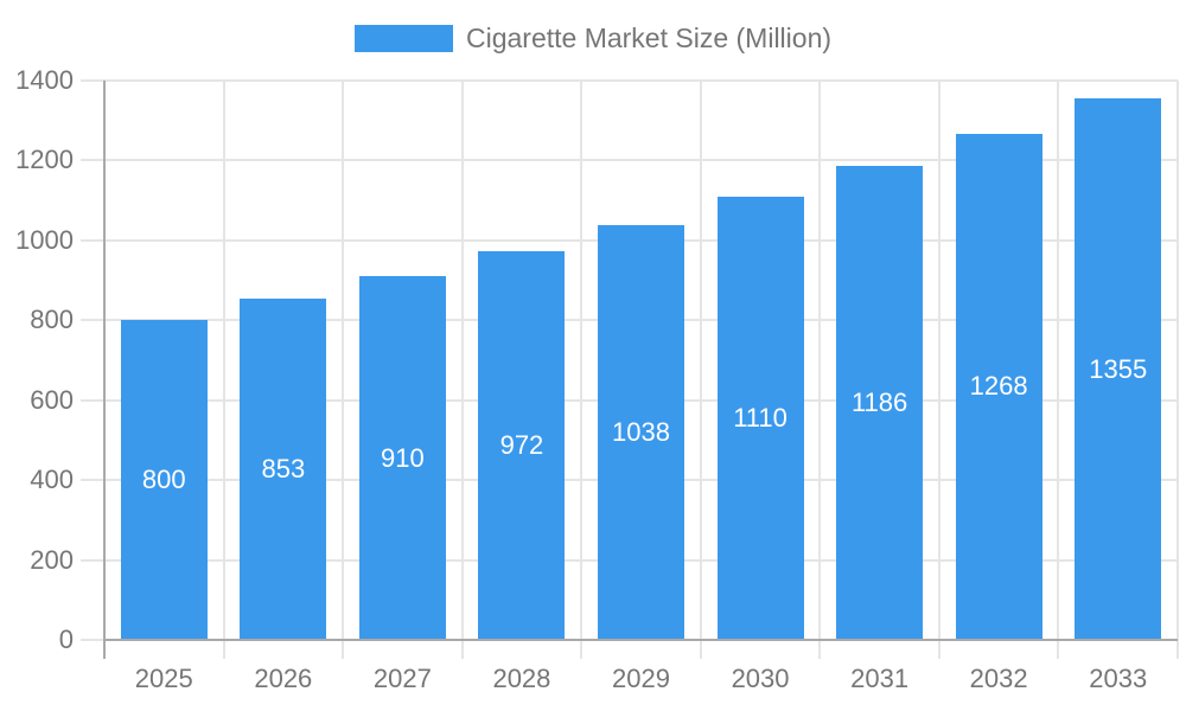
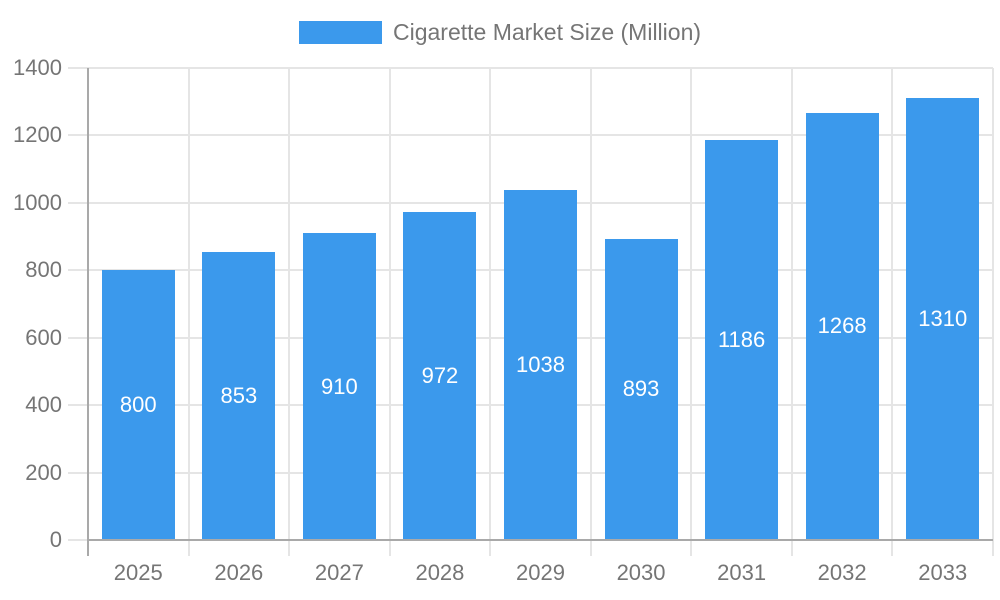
2030: 1110 -> 893
2033: 1355 -> 1310
